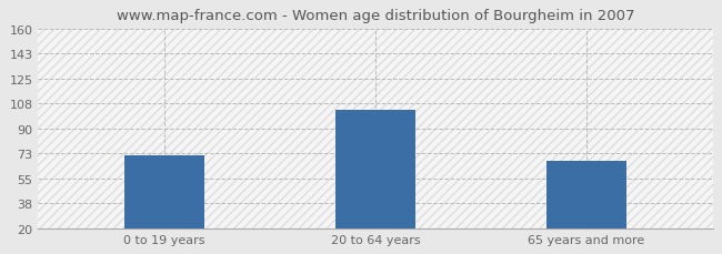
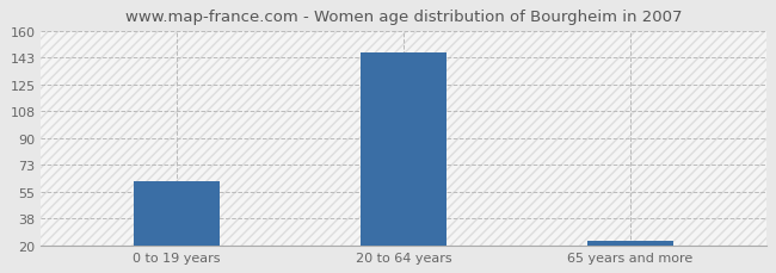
0 to 19 years: 71 -> 62
20 to 64 years: 103 -> 146
65 years and more: 67 -> 23
